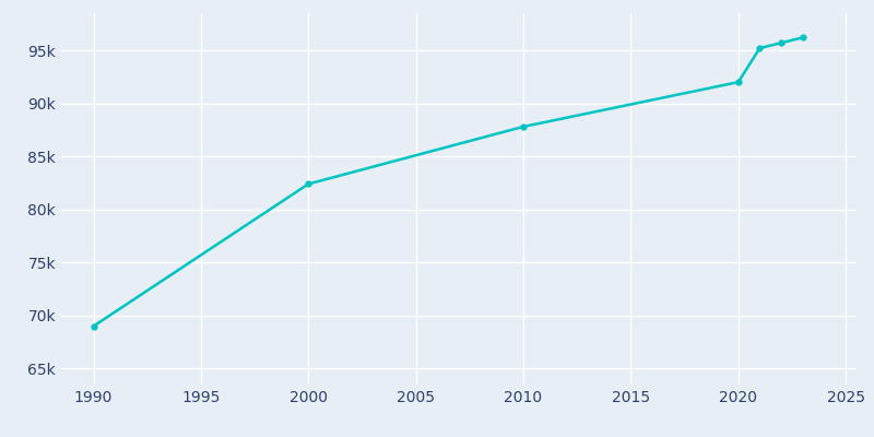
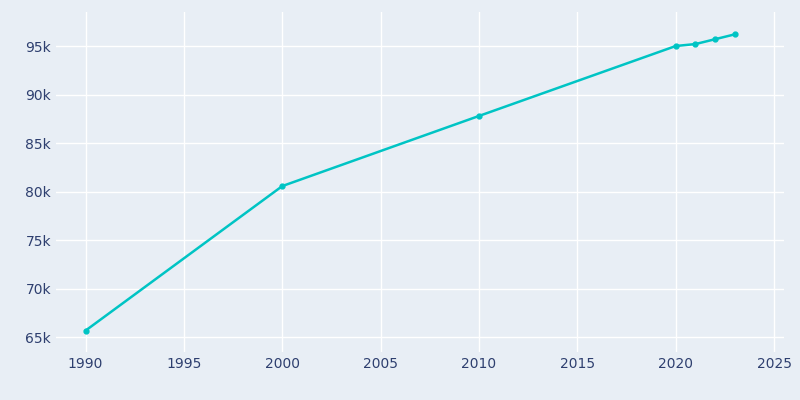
1990: 69.0k -> 65.7k
2000: 82.4k -> 80.6k
2020: 92.0k -> 95.0k
